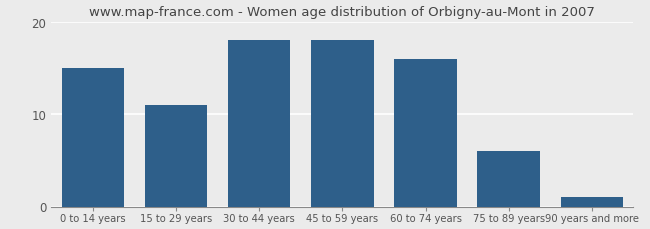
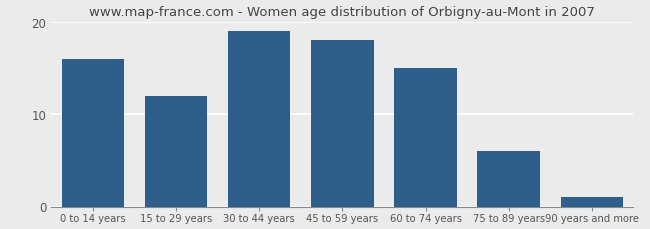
0 to 14 years: 15 -> 16
15 to 29 years: 11 -> 12
30 to 44 years: 18 -> 19
60 to 74 years: 16 -> 15
